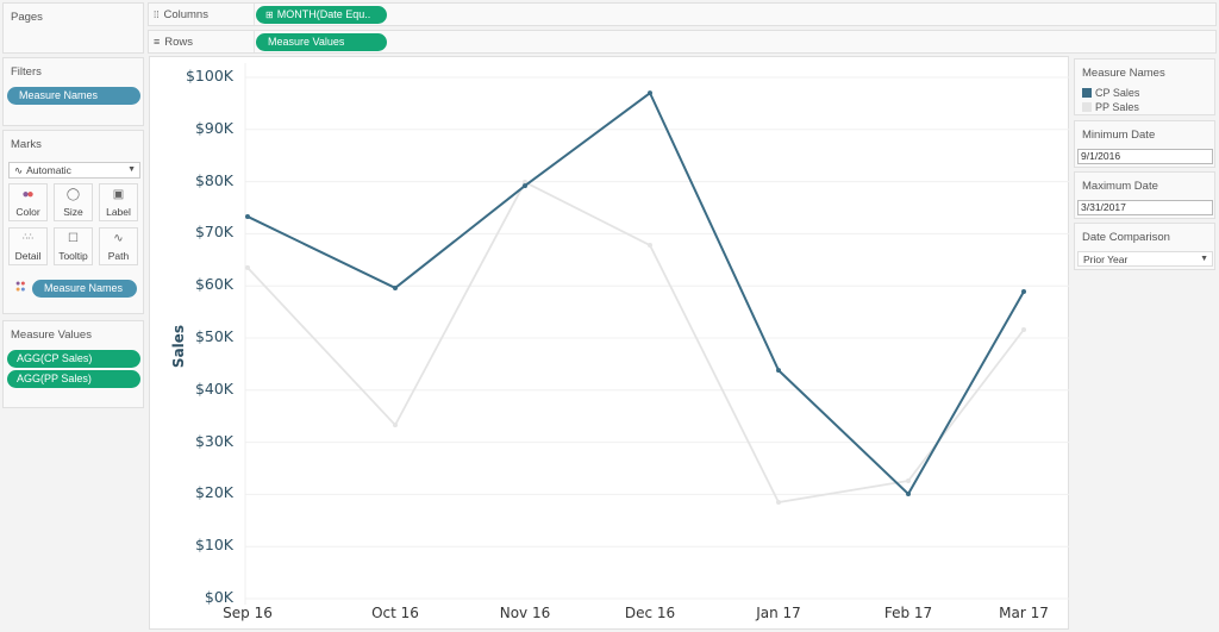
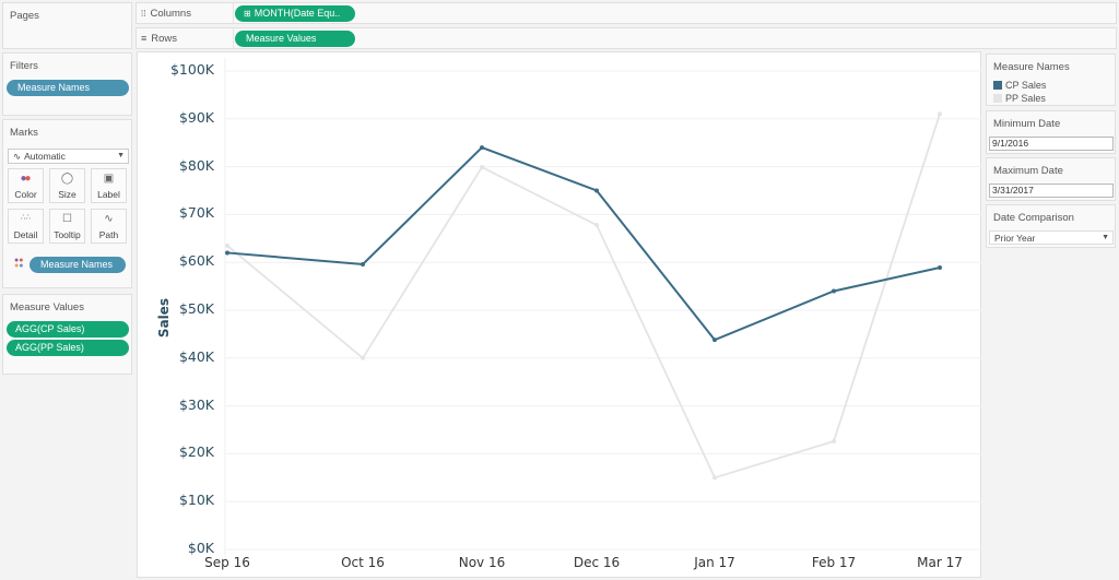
CP Sales/Sep 16: $73K -> $62K
PP Sales/Oct 16: $33K -> $40K
CP Sales/Nov 16: $79K -> $84K
CP Sales/Dec 16: $97K -> $75K
PP Sales/Jan 17: $18K -> $15K
CP Sales/Feb 17: $20K -> $54K
PP Sales/Mar 17: $52K -> $91K
